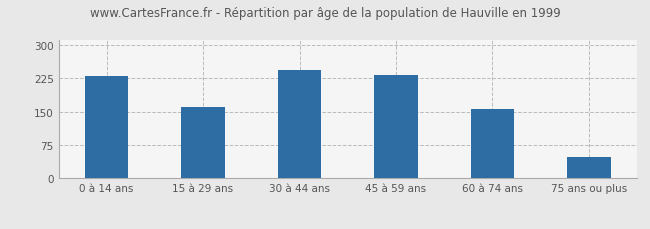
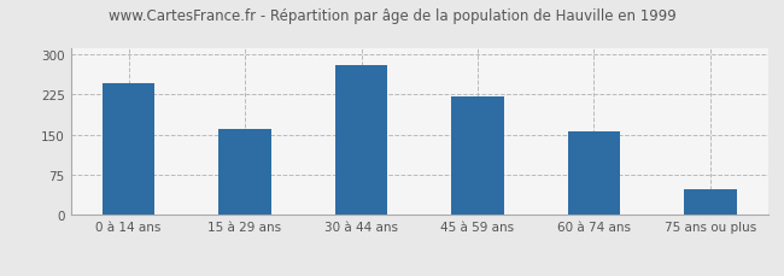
0 à 14 ans: 230 -> 245
30 à 44 ans: 243 -> 280
45 à 59 ans: 232 -> 220
